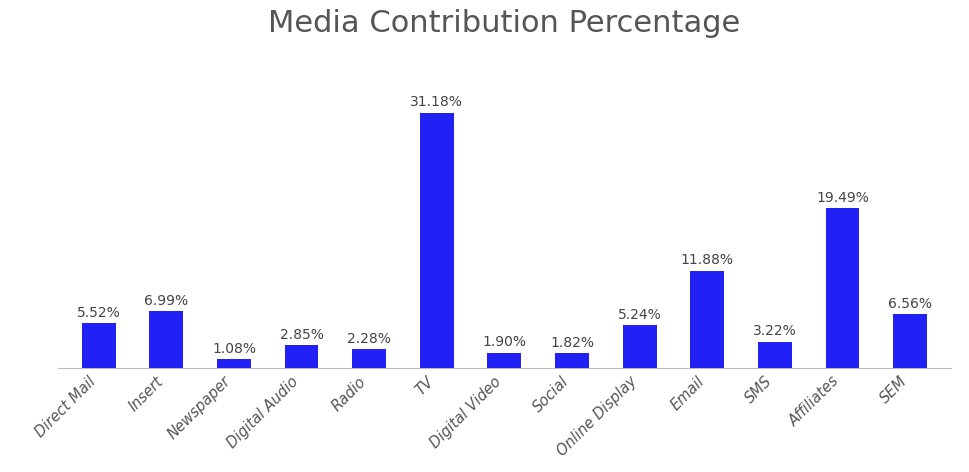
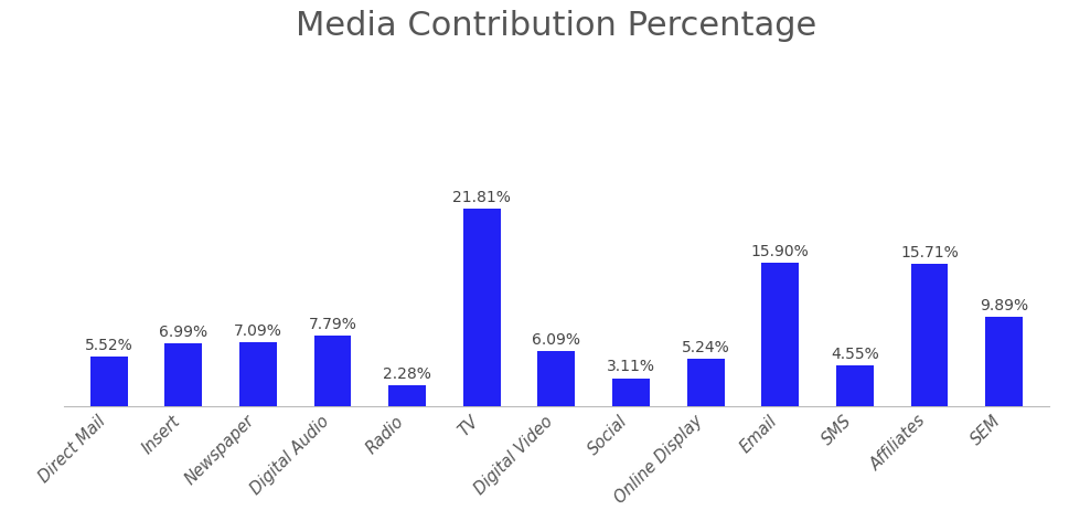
Newspaper: 1.08% -> 7.09%
Digital Audio: 2.85% -> 7.79%
TV: 31.18% -> 21.81%
Digital Video: 1.90% -> 6.09%
Social: 1.82% -> 3.11%
Email: 11.88% -> 15.90%
SMS: 3.22% -> 4.55%
Affiliates: 19.49% -> 15.71%
SEM: 6.56% -> 9.89%
